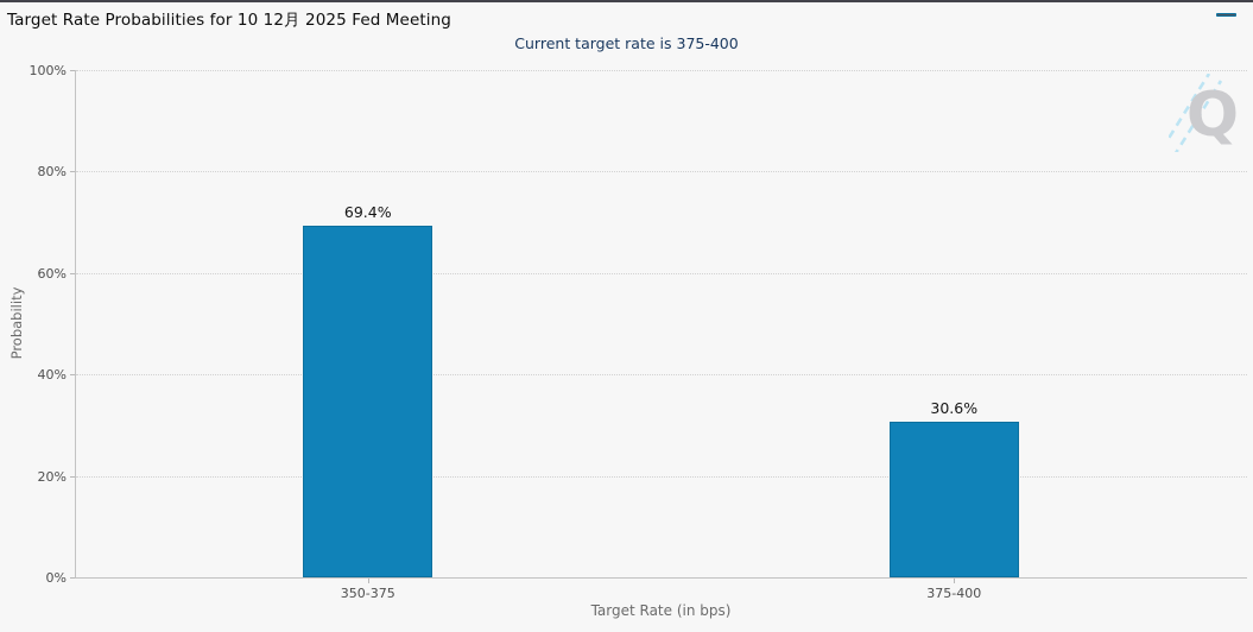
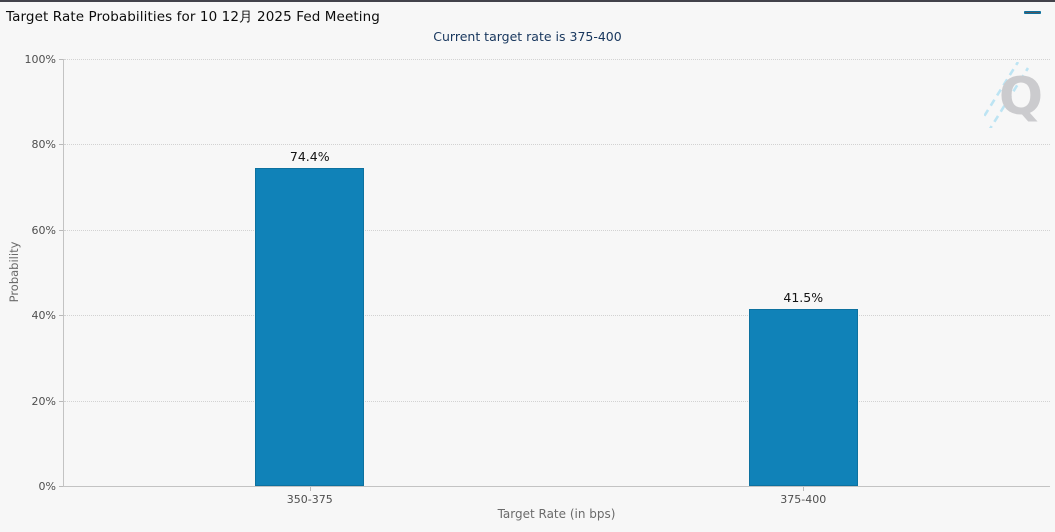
350-375: 69.4% -> 74.4%
375-400: 30.6% -> 41.5%
